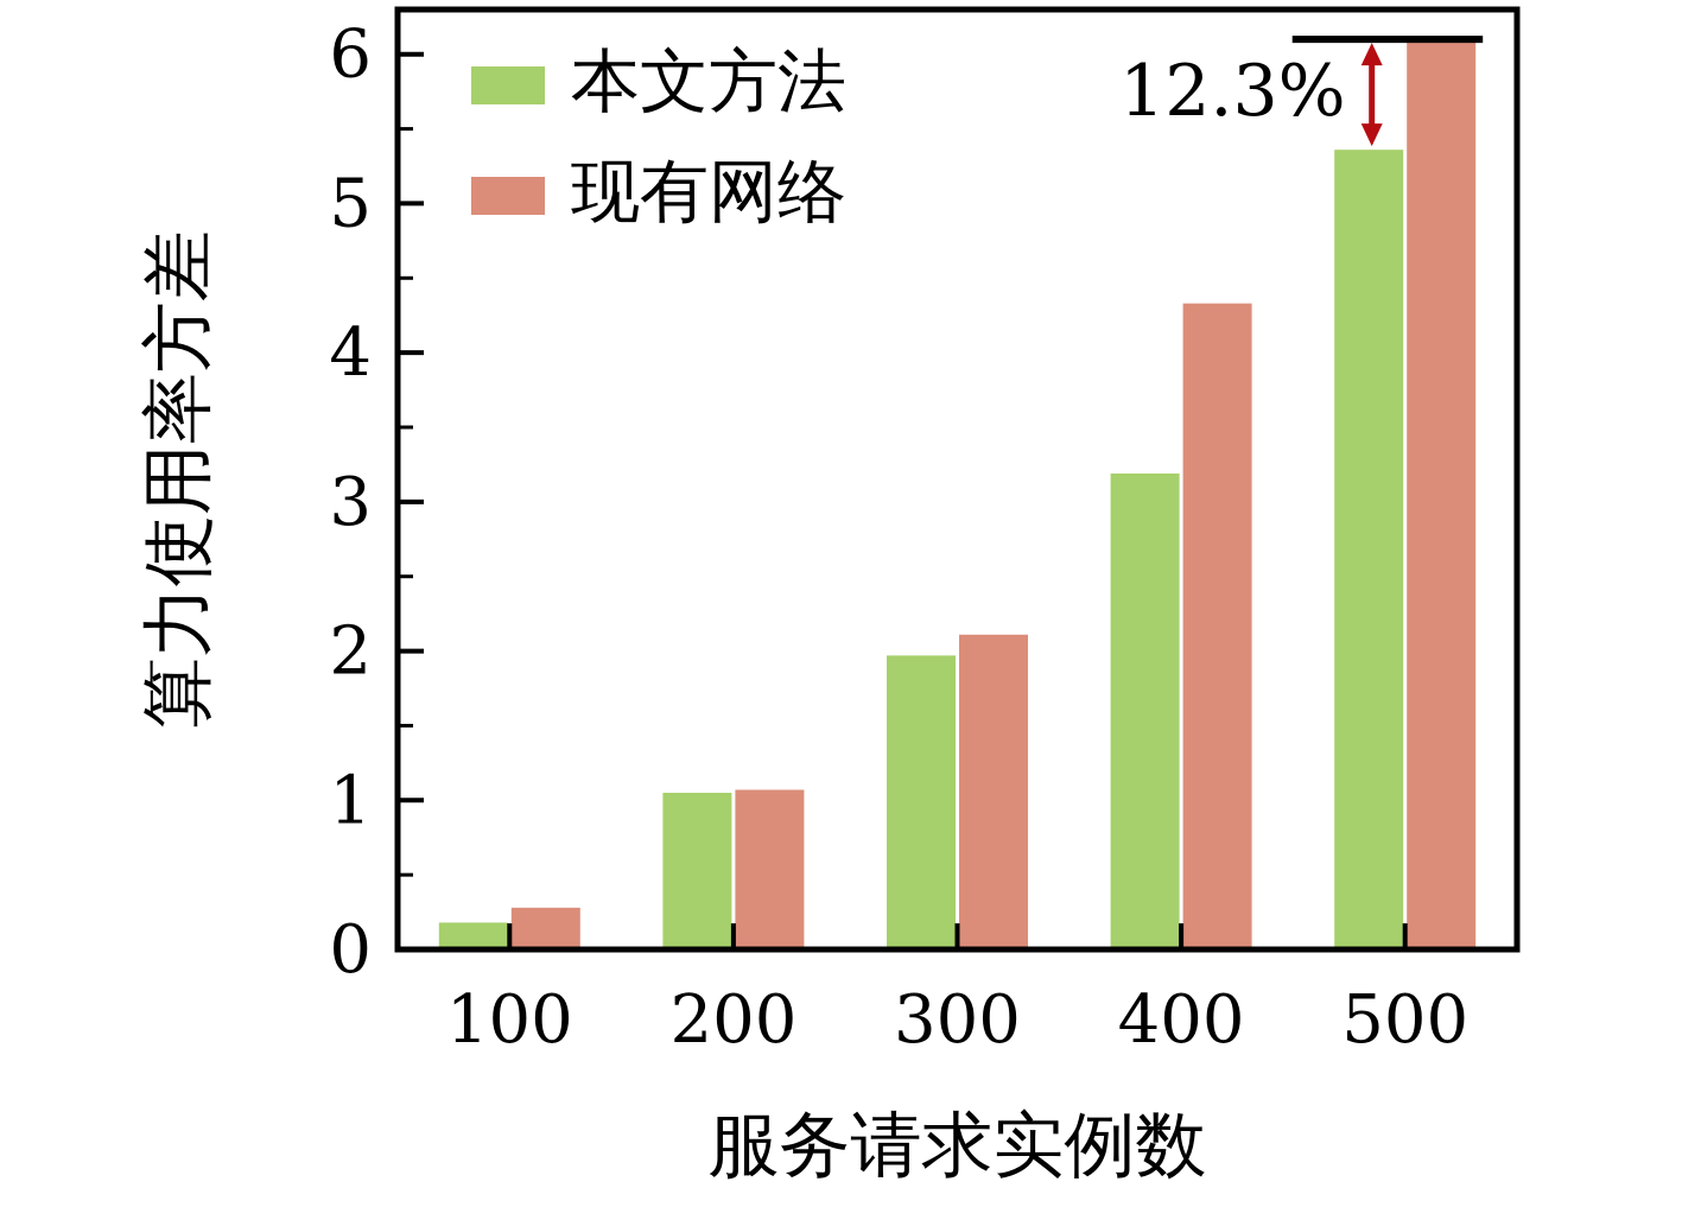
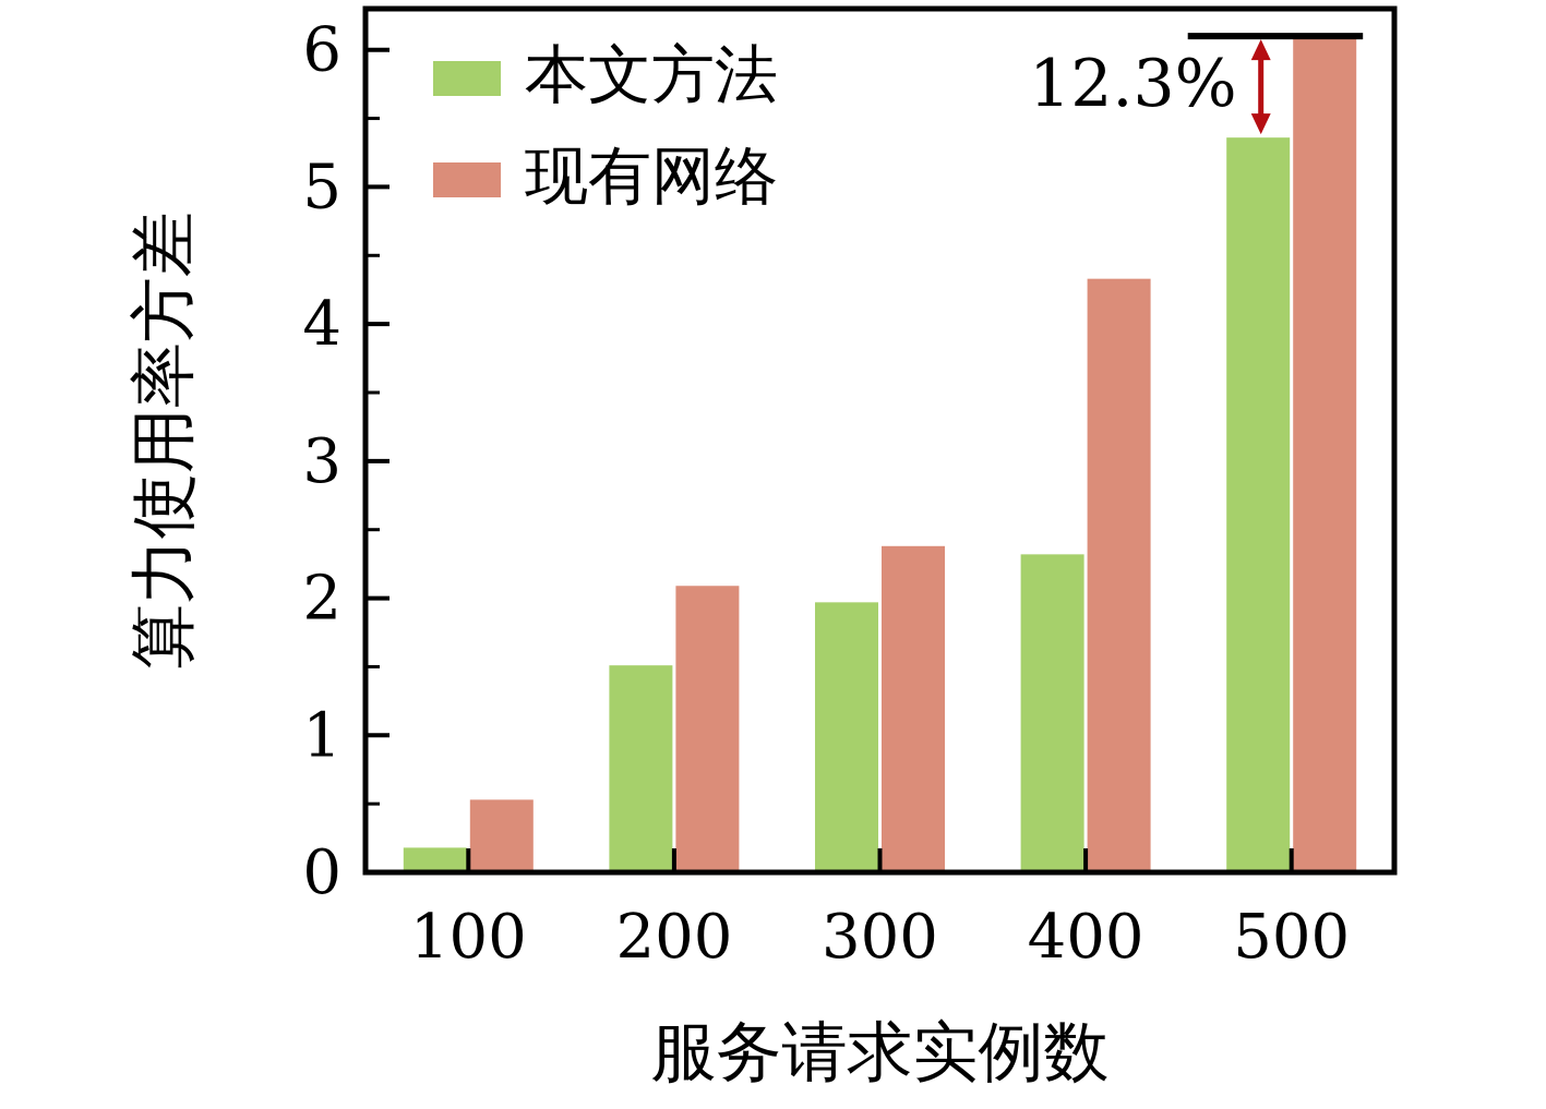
现有网络/100: 0.28 -> 0.53
本文方法/200: 1.05 -> 1.51
现有网络/200: 1.07 -> 2.09
现有网络/300: 2.11 -> 2.38
本文方法/400: 3.19 -> 2.32
